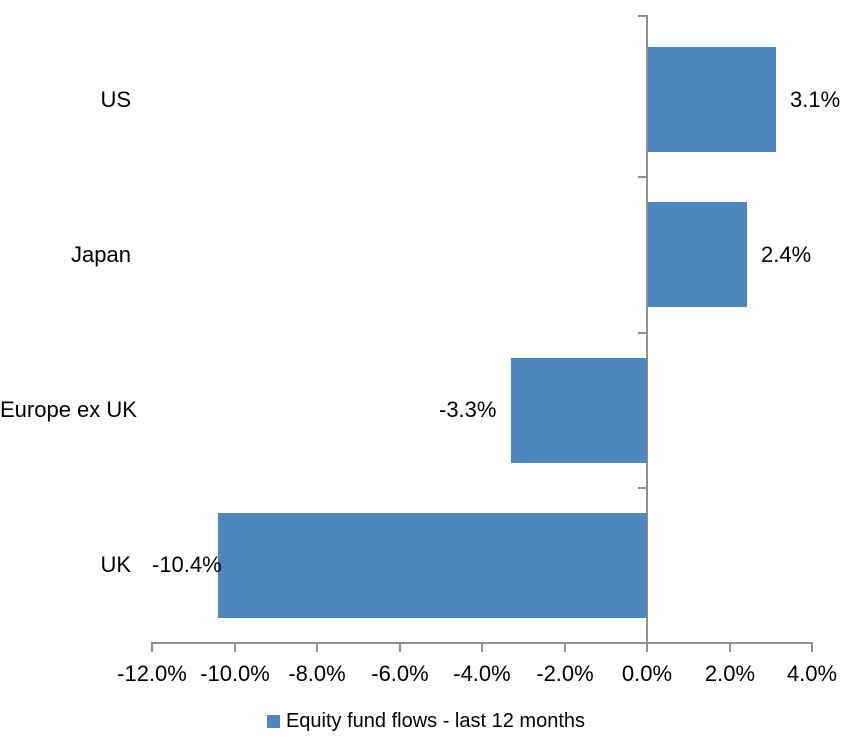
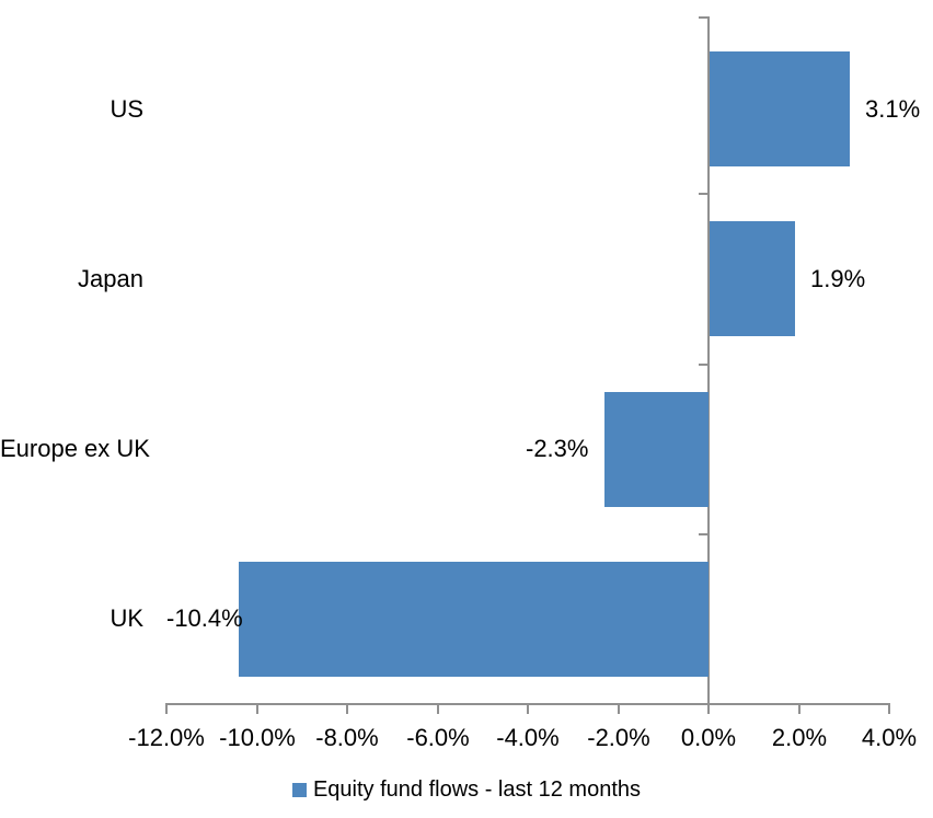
Japan: 2.4% -> 1.9%
Europe ex UK: -3.3% -> -2.3%
